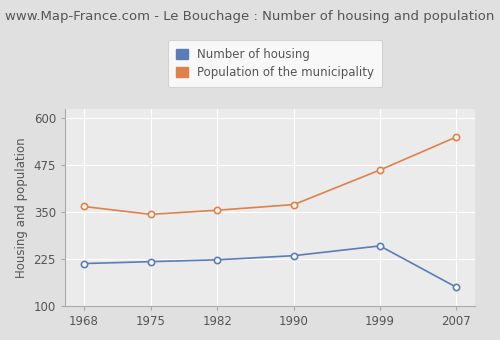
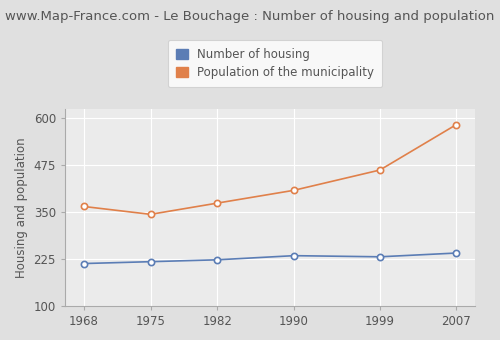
Population of the municipality/1982: 355 -> 374
Population of the municipality/1990: 370 -> 408
Number of housing/1999: 260 -> 231
Number of housing/2007: 150 -> 241
Population of the municipality/2007: 550 -> 583
